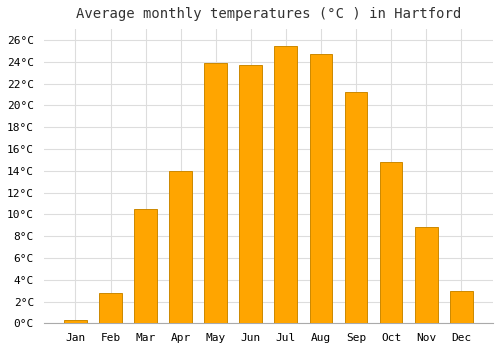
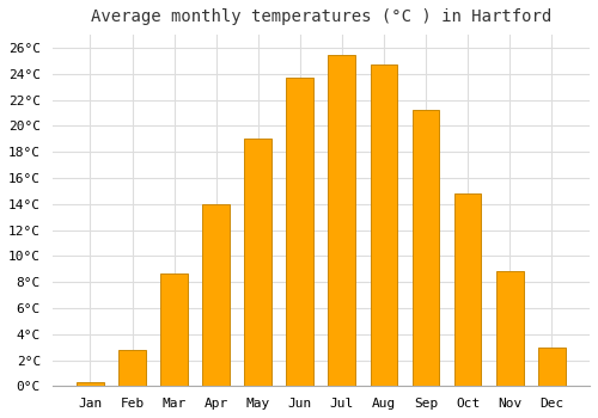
Mar: 10.5°C -> 8.7°C
May: 23.9°C -> 19.0°C
